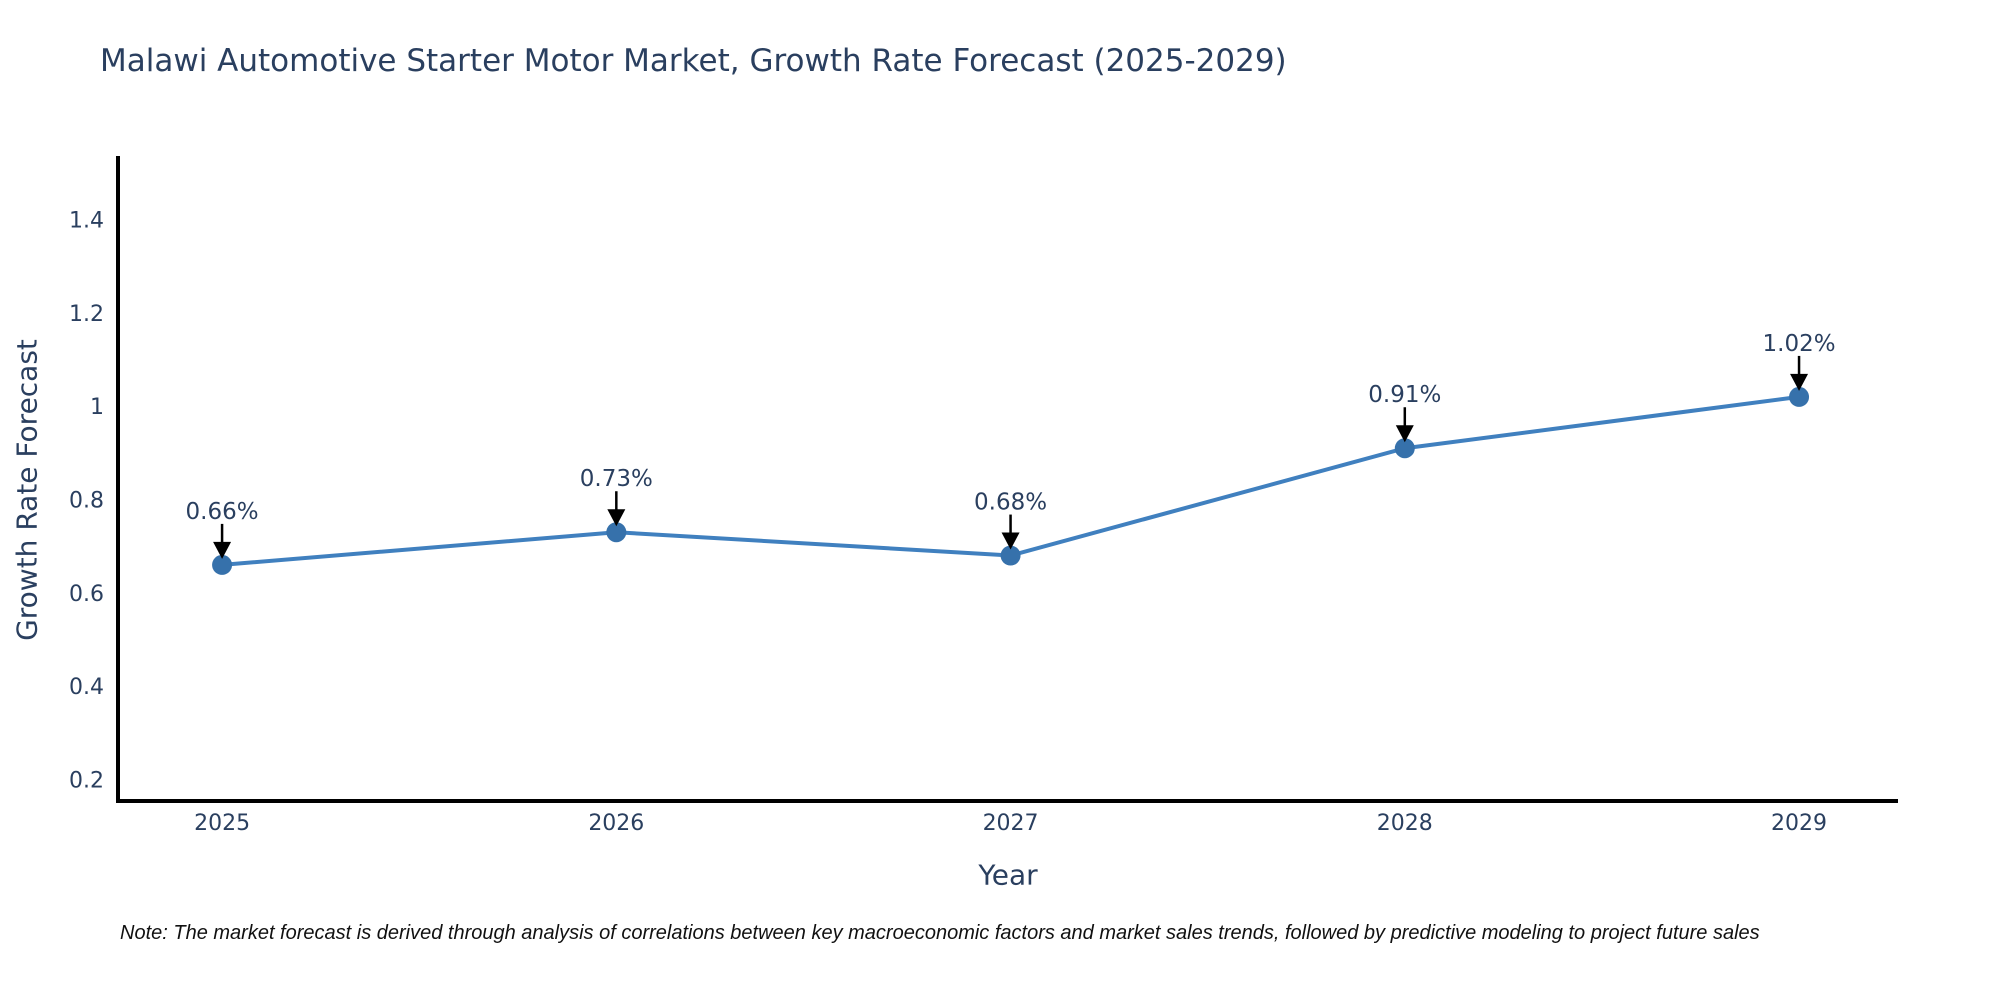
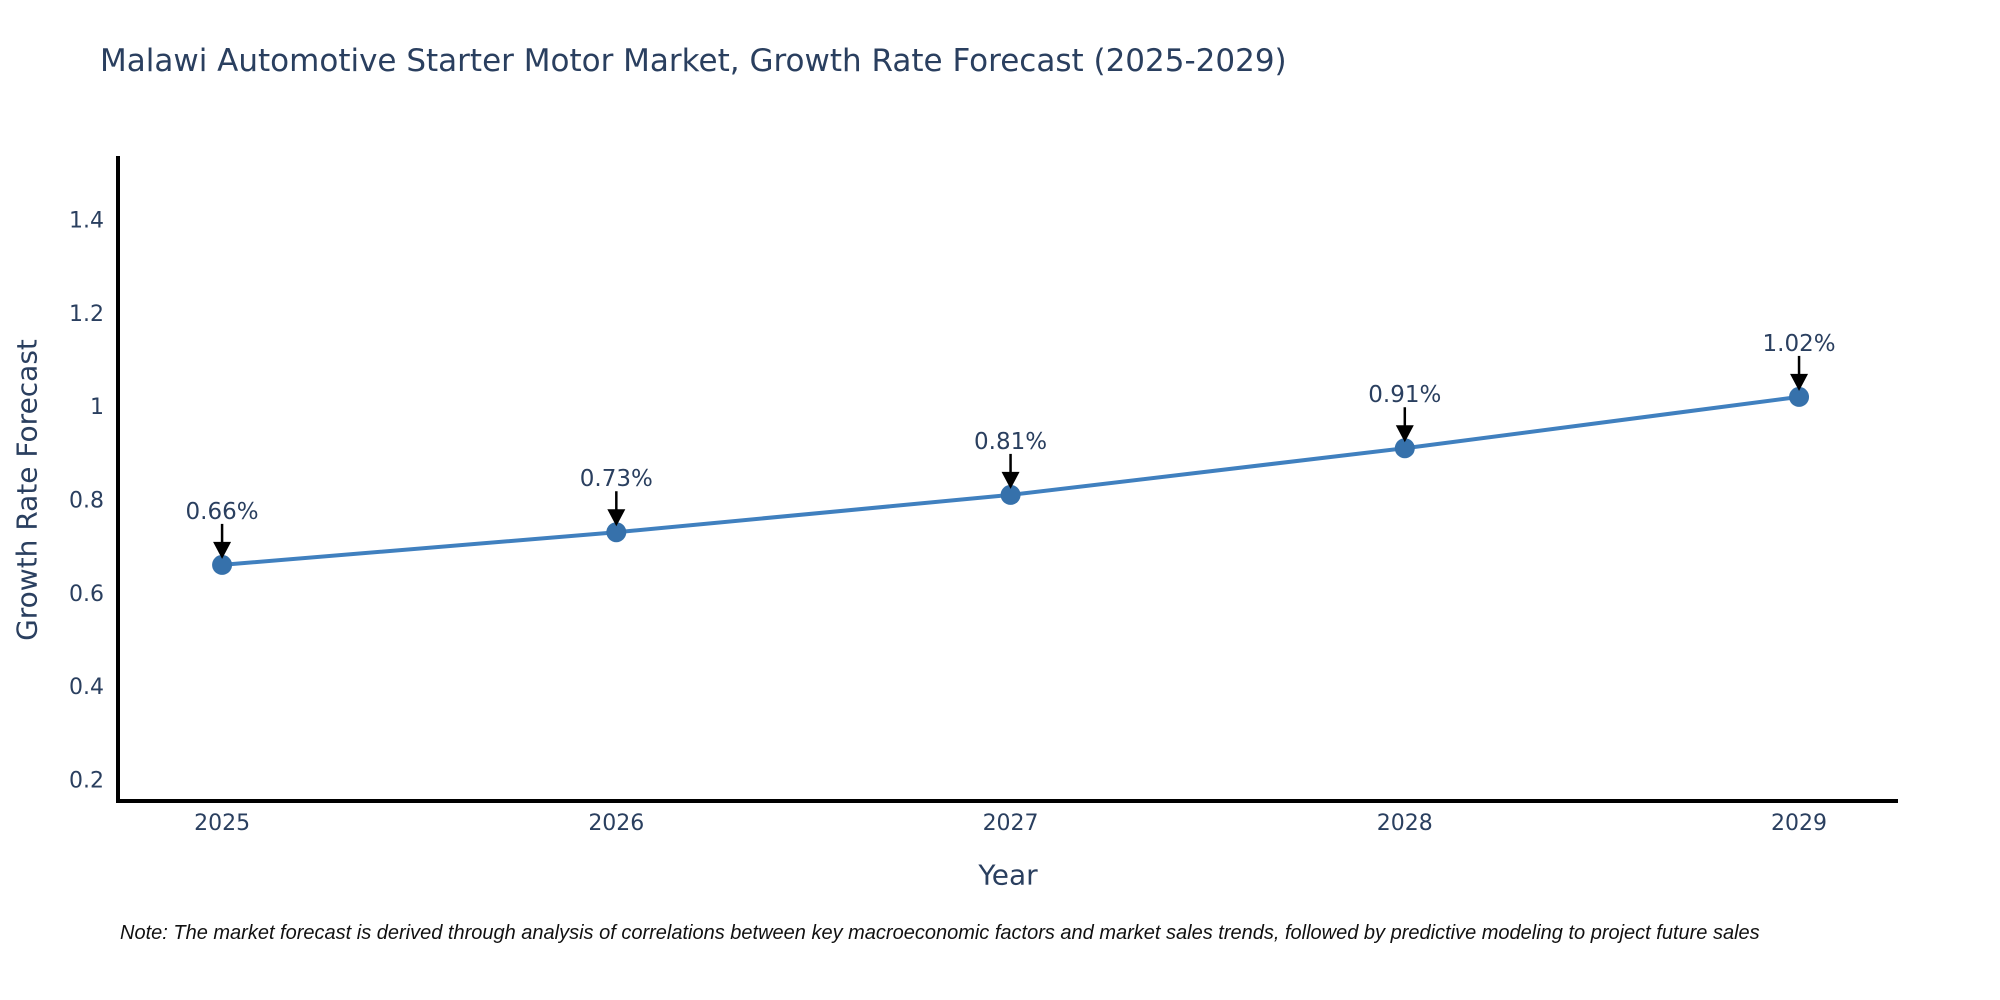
2027: 0.68% -> 0.81%
